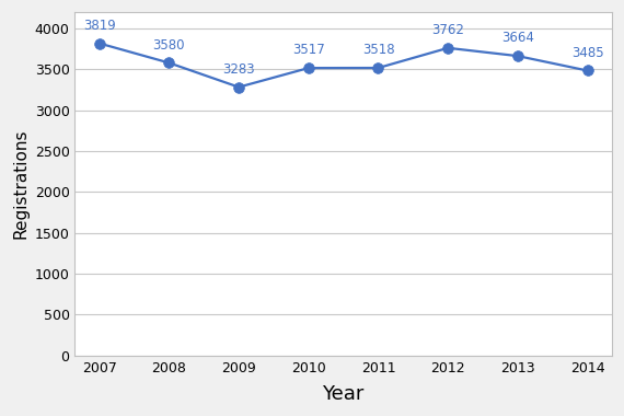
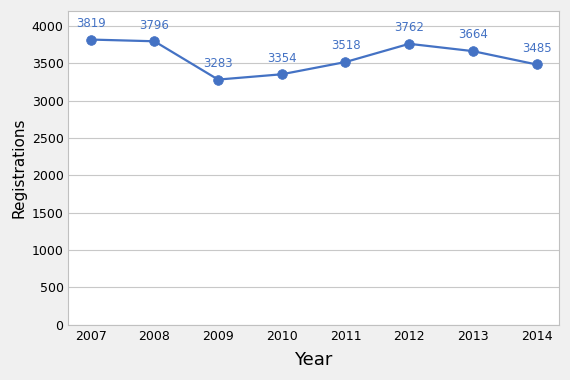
2008: 3580 -> 3796
2010: 3517 -> 3354
